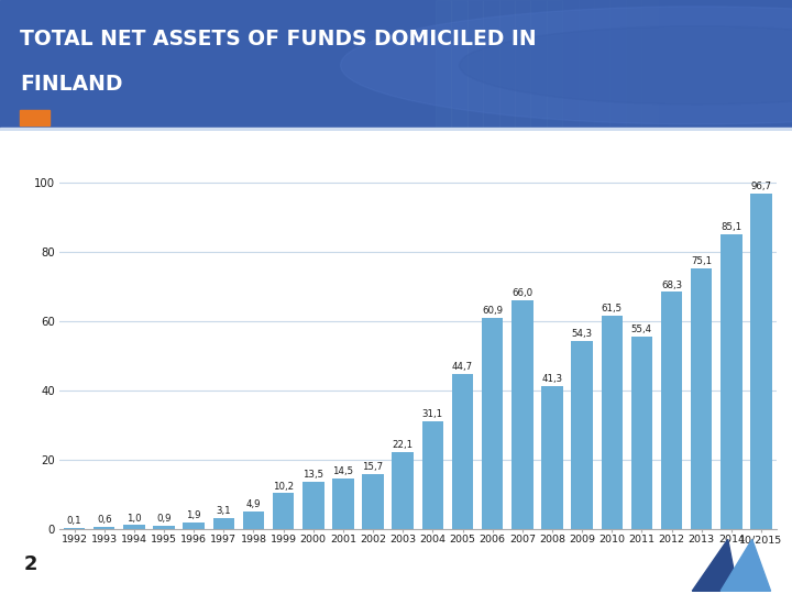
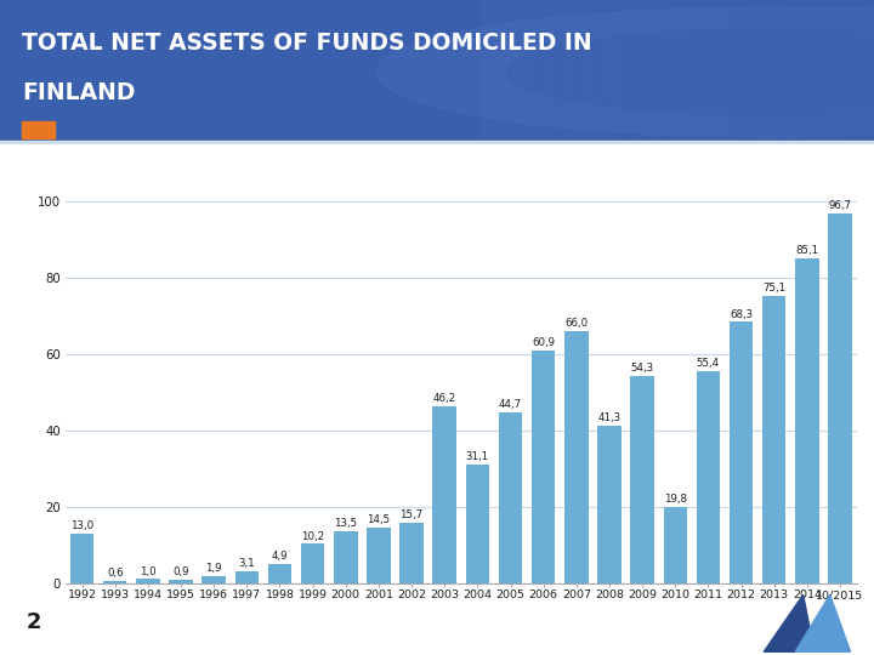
1992: 0,1 -> 13,0
2003: 22,1 -> 46,2
2010: 61,5 -> 19,8
